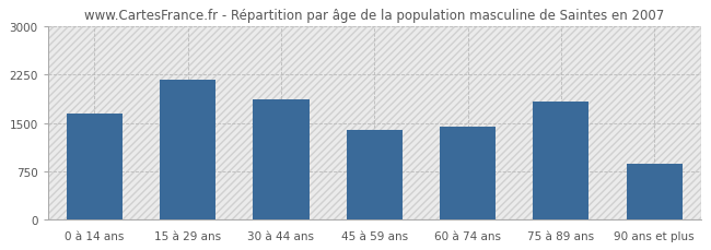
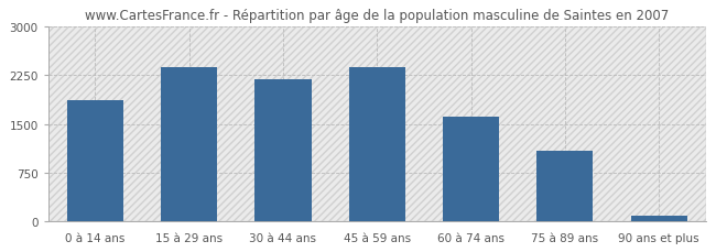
0 à 14 ans: 1640 -> 1870
15 à 29 ans: 2180 -> 2370
30 à 44 ans: 1860 -> 2190
45 à 59 ans: 1400 -> 2380
60 à 74 ans: 1440 -> 1620
75 à 89 ans: 1840 -> 1080
90 ans et plus: 860 -> 80
